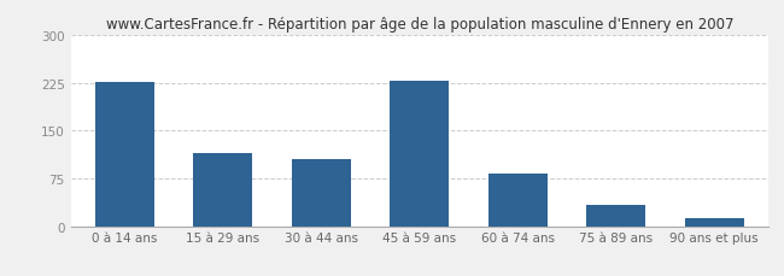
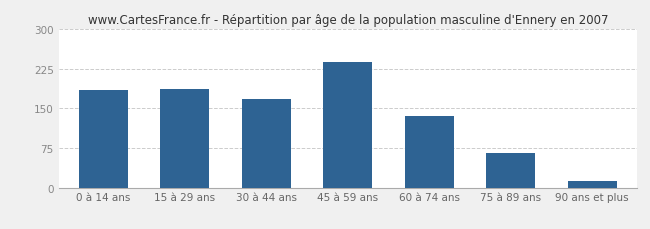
0 à 14 ans: 226 -> 185
15 à 29 ans: 114 -> 187
30 à 44 ans: 106 -> 168
45 à 59 ans: 228 -> 238
60 à 74 ans: 82 -> 135
75 à 89 ans: 34 -> 65
